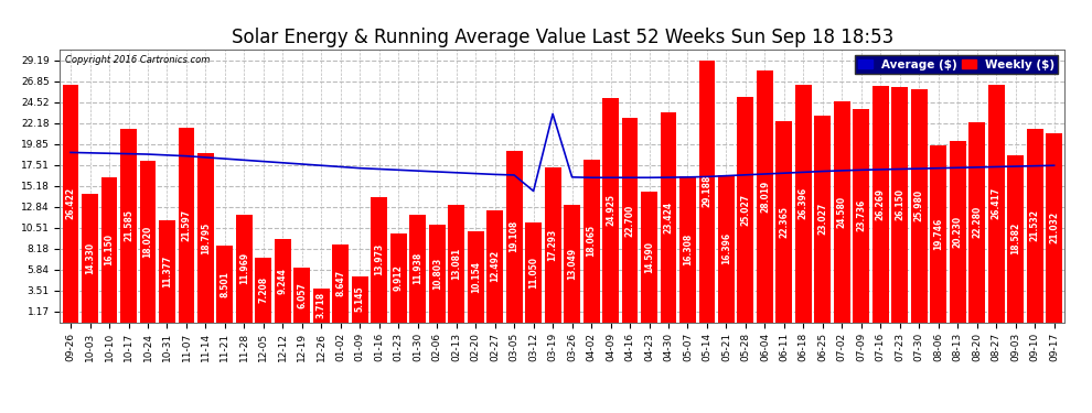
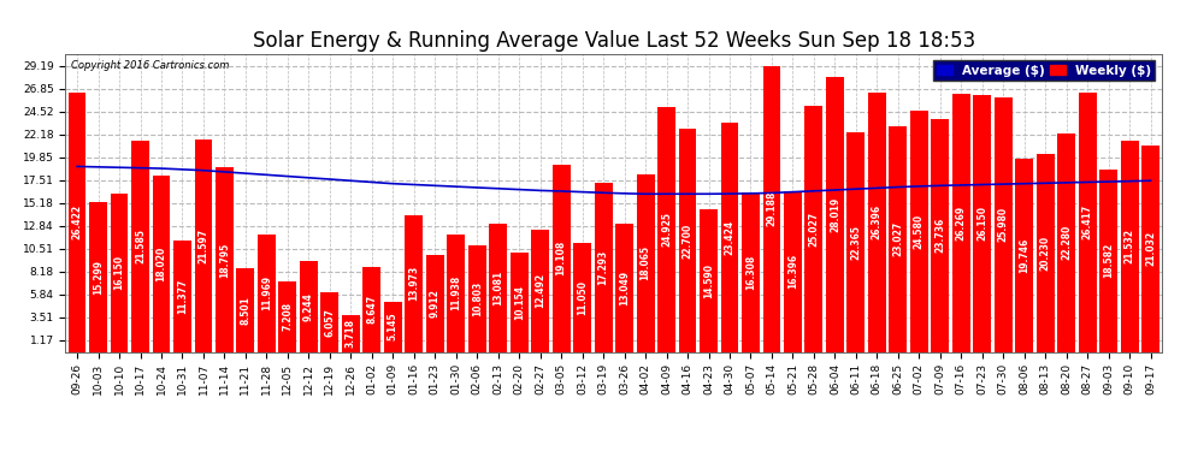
Weekly ($)/10-03: 14.330 -> 15.299
Average ($)/03-12: 14.6 -> 16.3
Average ($)/03-19: 23.2 -> 16.2
